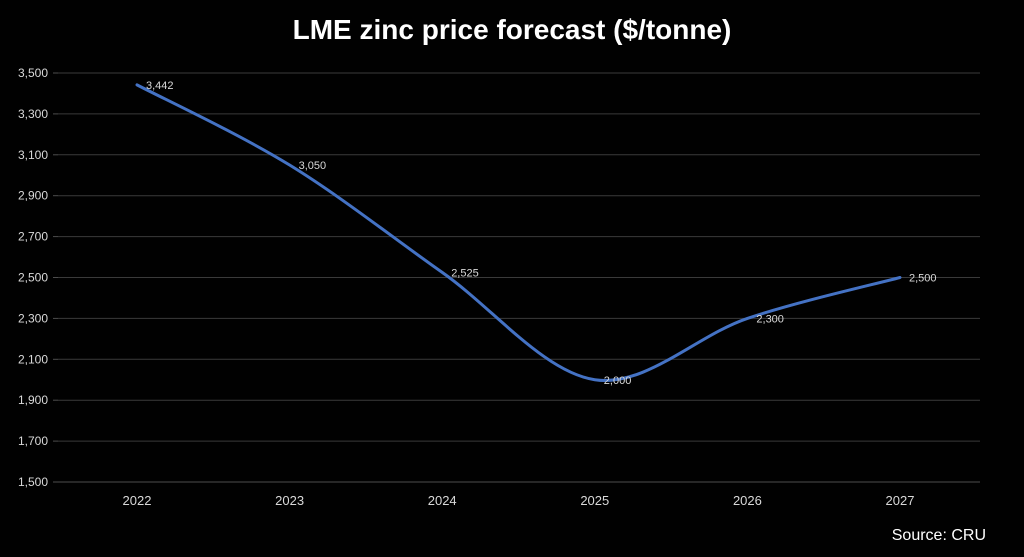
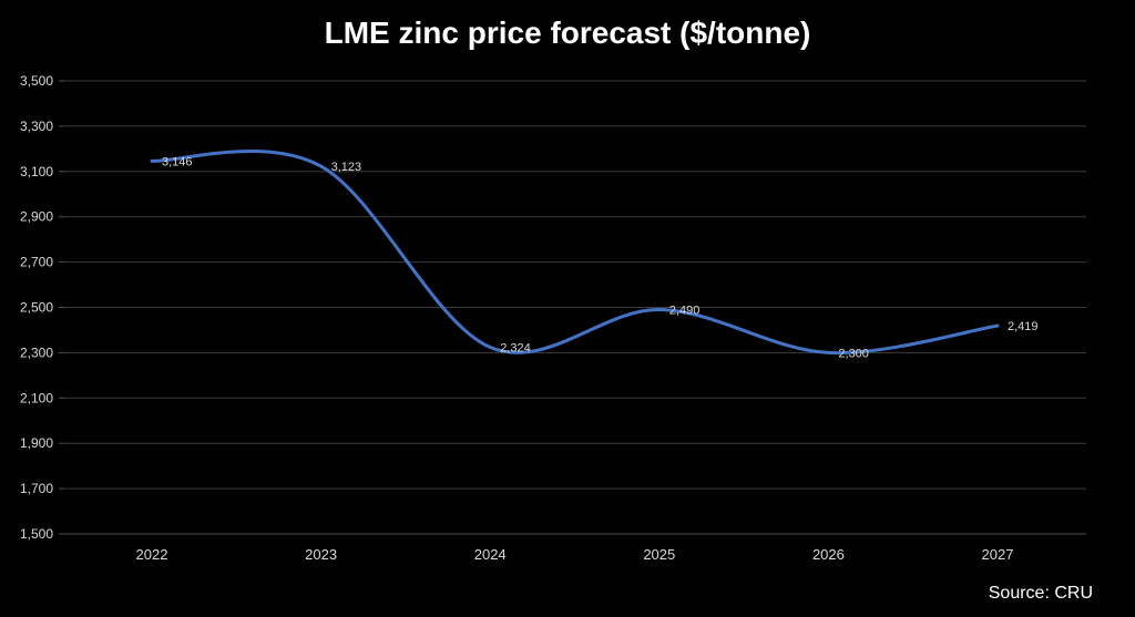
2022: 3,442 -> 3,146
2023: 3,050 -> 3,123
2024: 2,525 -> 2,324
2025: 2,000 -> 2,490
2027: 2,500 -> 2,419
